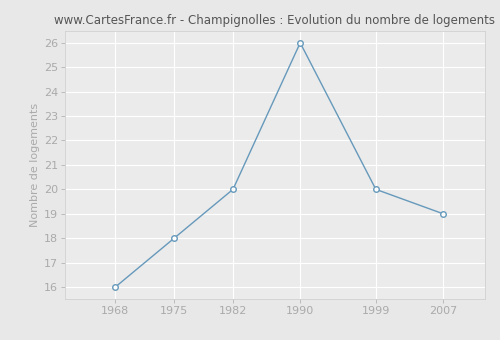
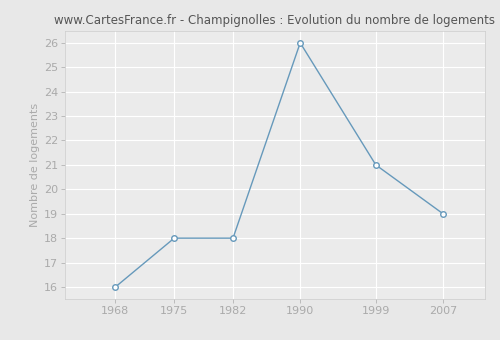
1982: 20 -> 18
1999: 20 -> 21
